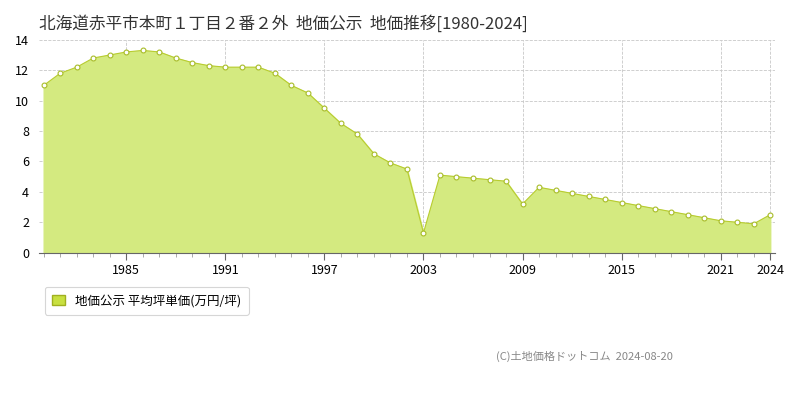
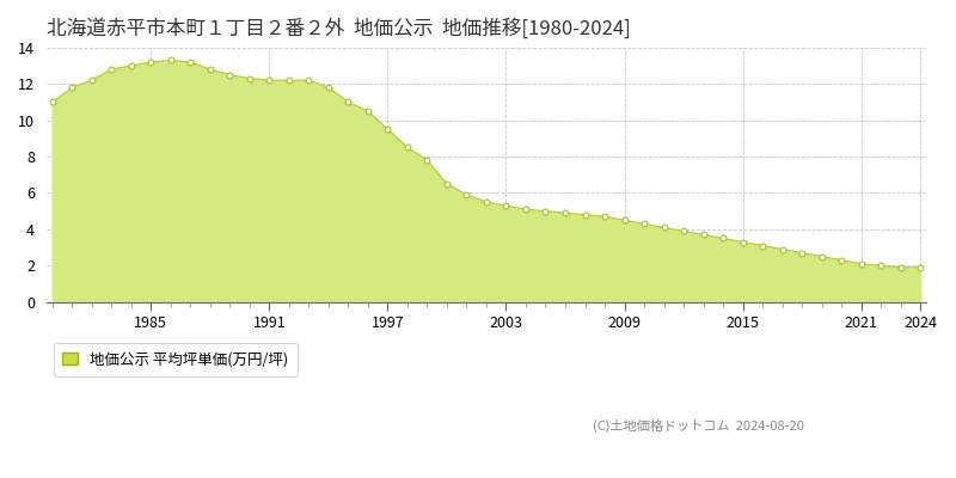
2003: 1.3 -> 5.3
2009: 3.2 -> 4.5
2024: 2.5 -> 1.9
